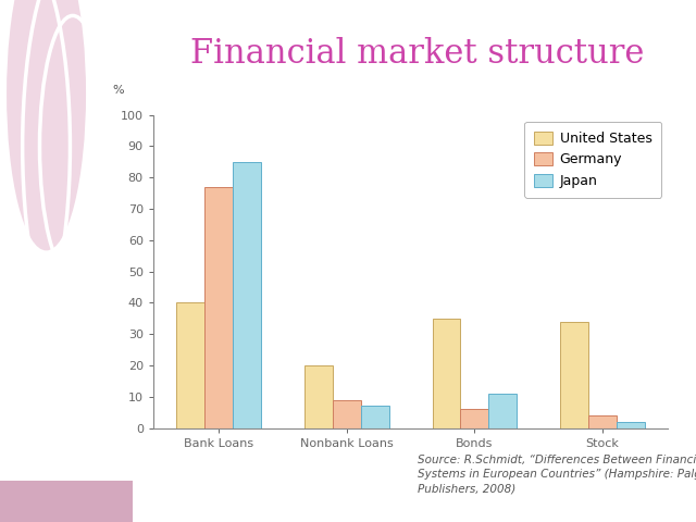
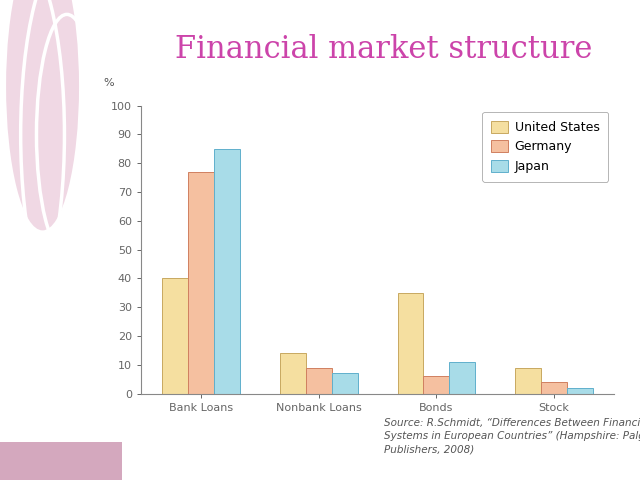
United States/Nonbank Loans: 20 -> 14
United States/Stock: 34 -> 9
